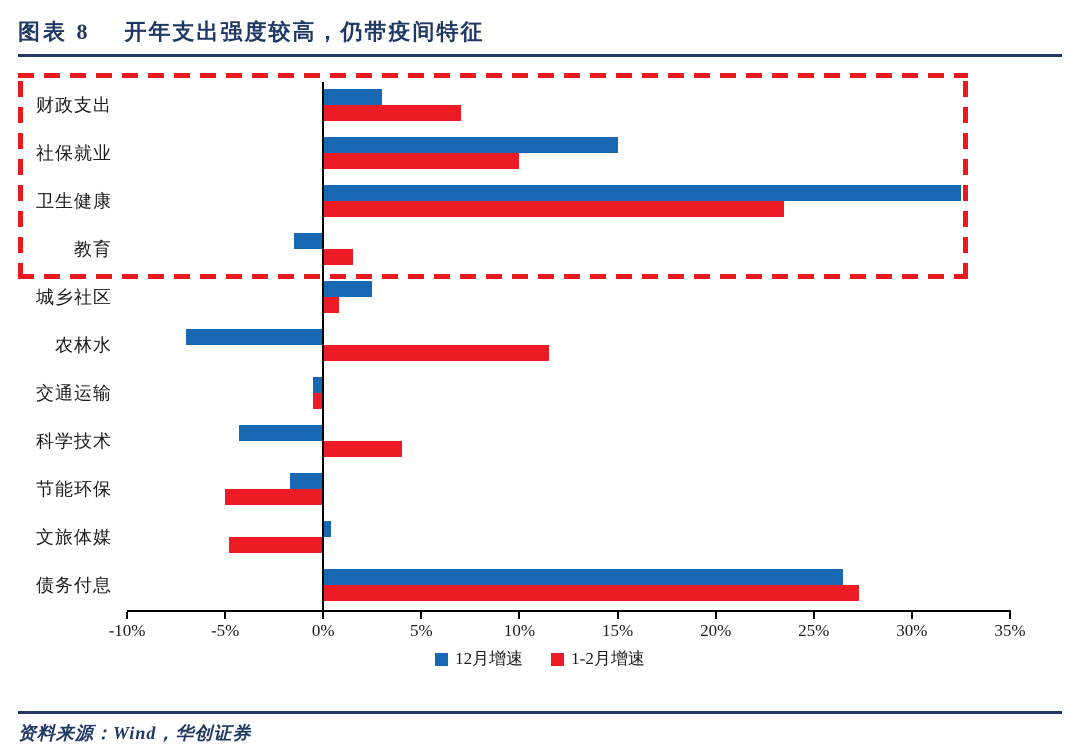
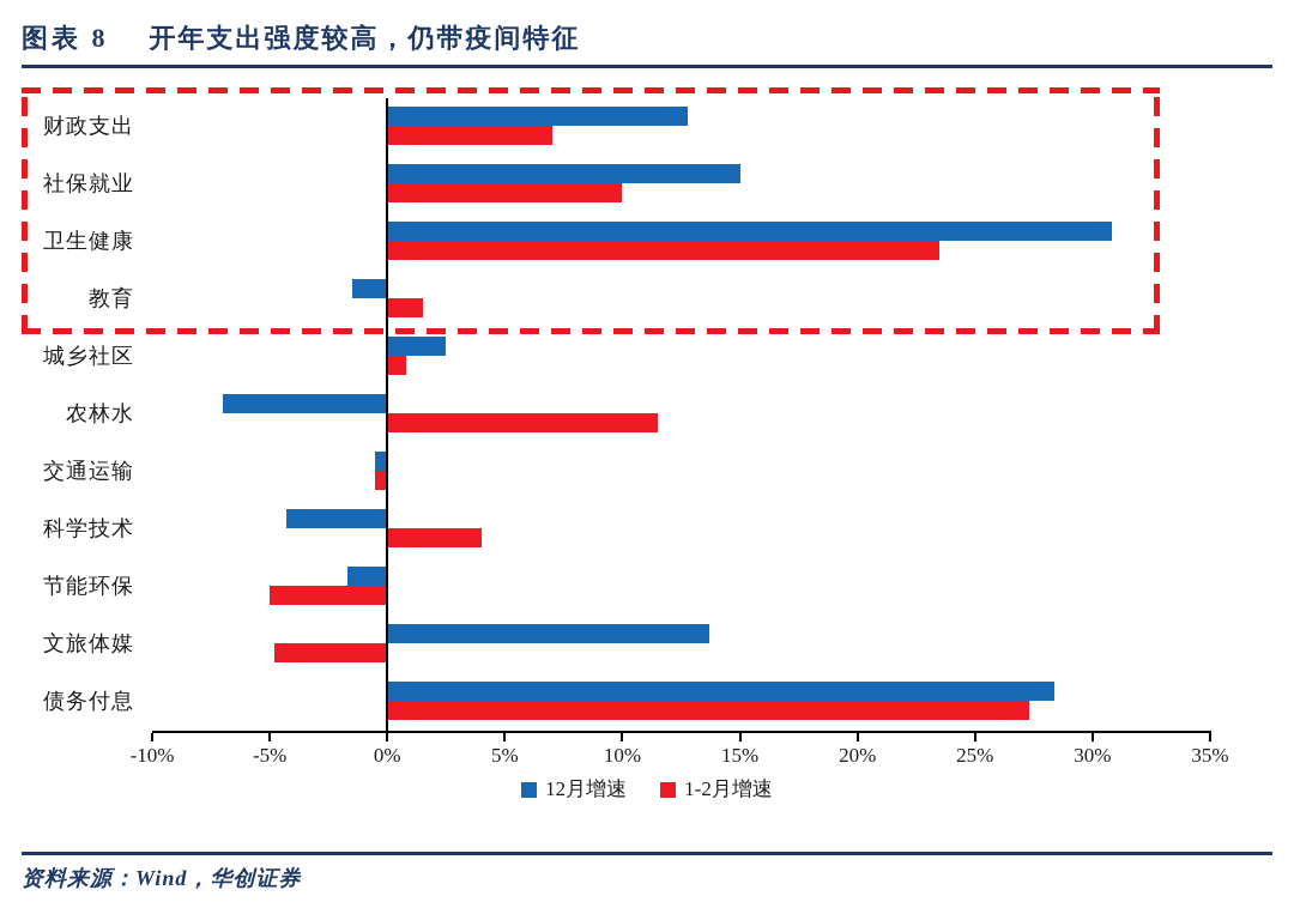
12月增速/财政支出: 3.0% -> 12.8%
12月增速/卫生健康: 32.5% -> 30.8%
12月增速/文旅体媒: 0.4% -> 13.7%
12月增速/债务付息: 26.5% -> 28.4%
